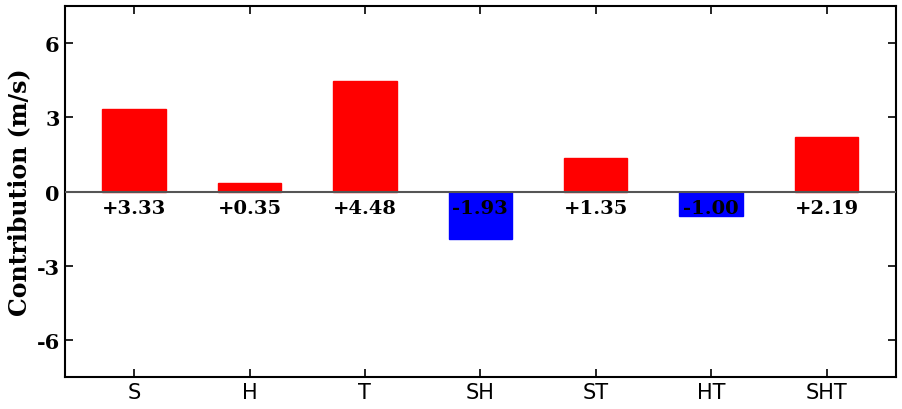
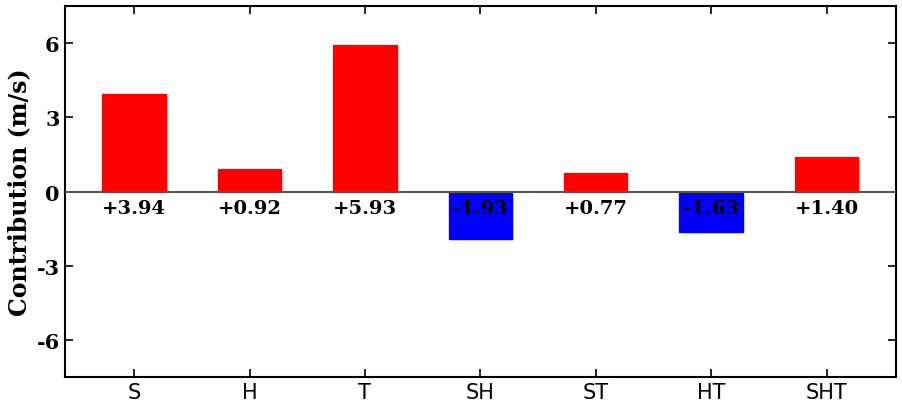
S: +3.33 -> +3.94
H: +0.35 -> +0.92
T: +4.48 -> +5.93
ST: +1.35 -> +0.77
HT: -1.00 -> -1.63
SHT: +2.19 -> +1.40
